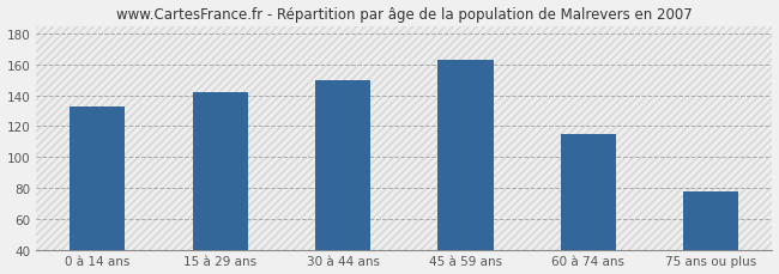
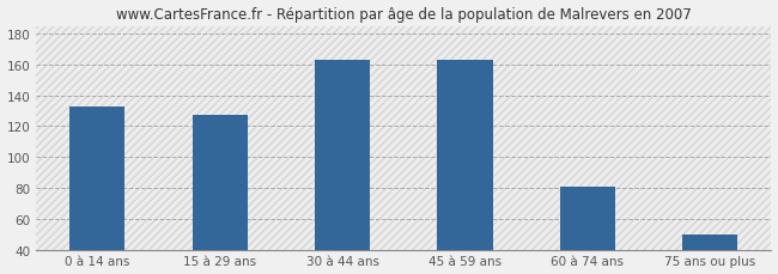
15 à 29 ans: 142 -> 127
30 à 44 ans: 150 -> 163
60 à 74 ans: 115 -> 81
75 ans ou plus: 78 -> 50
